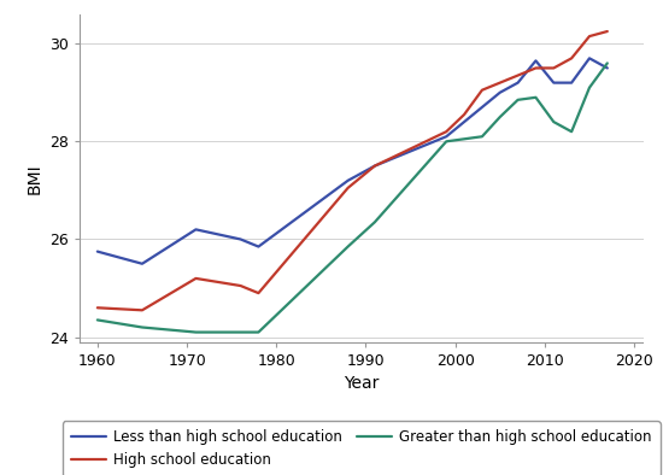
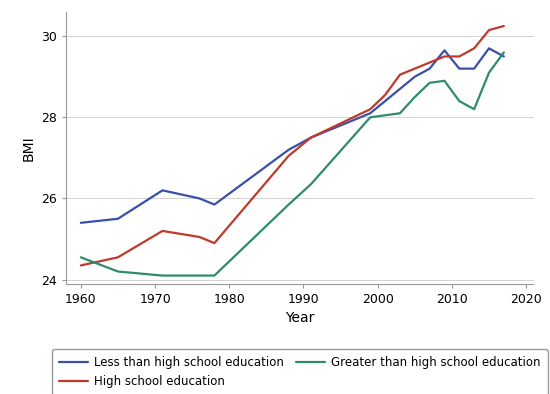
Less than high school education/1960: 25.75 -> 25.40
High school education/1960: 24.60 -> 24.35
Greater than high school education/1960: 24.35 -> 24.55
